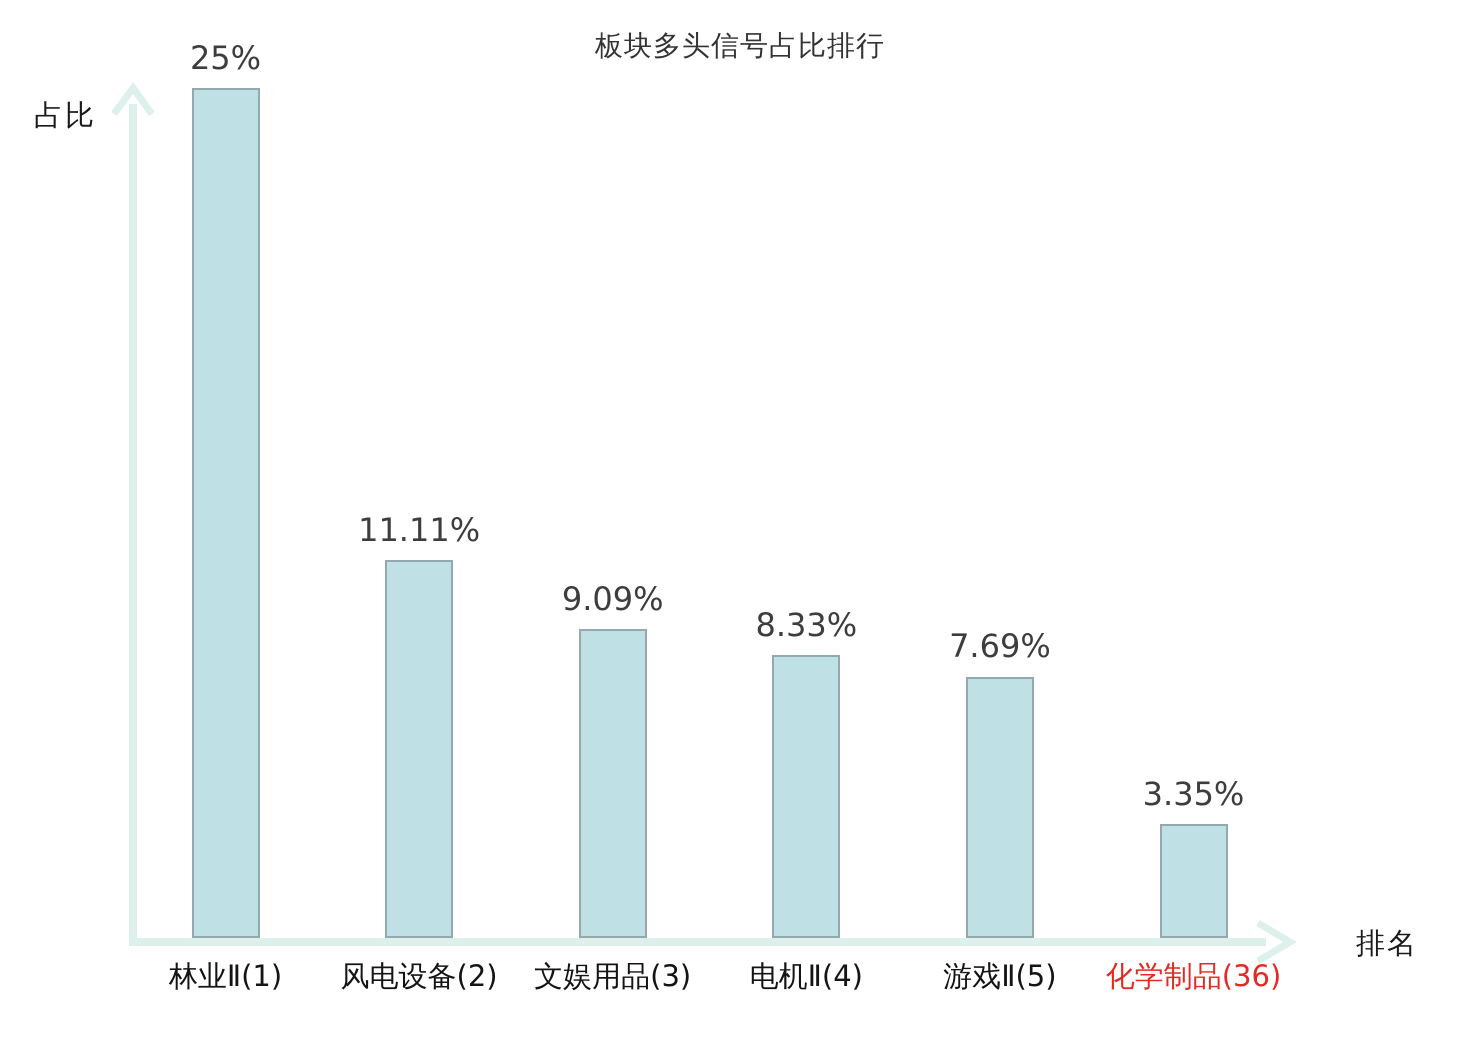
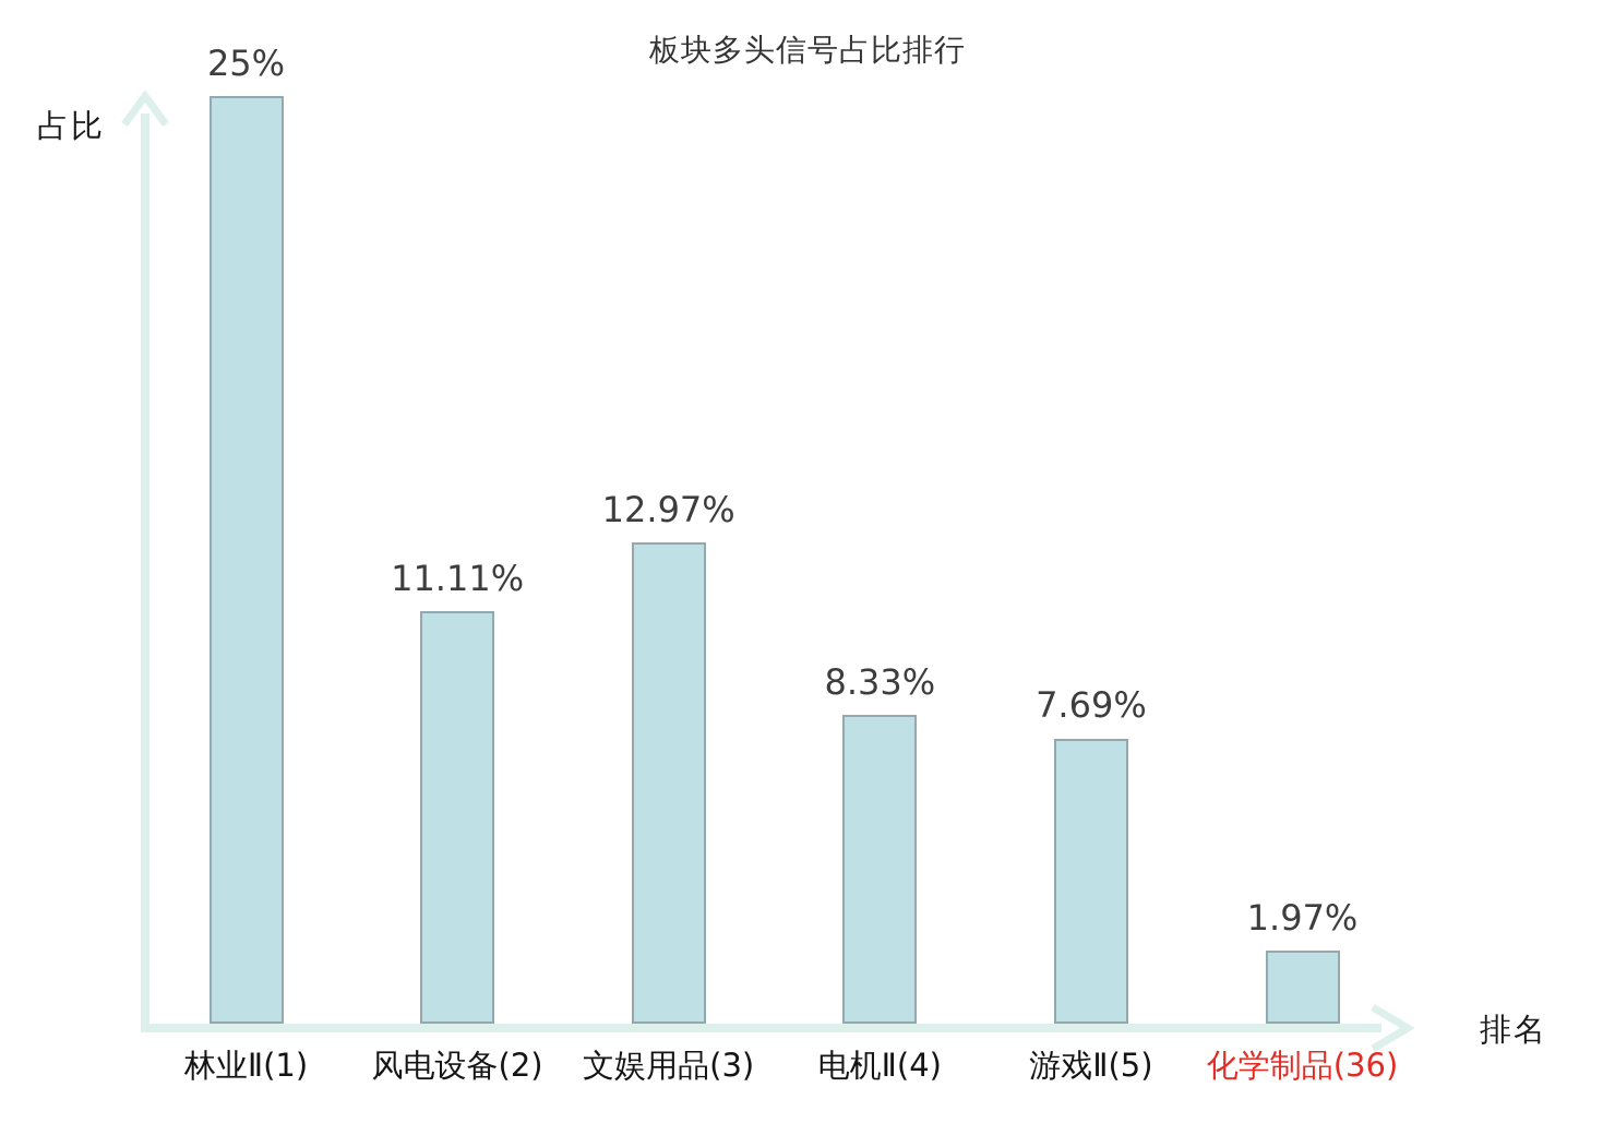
文娱用品(3): 9.09% -> 12.97%
化学制品(36): 3.35% -> 1.97%
